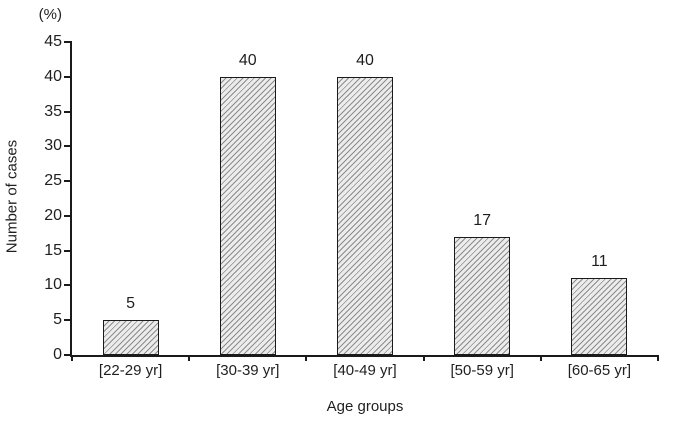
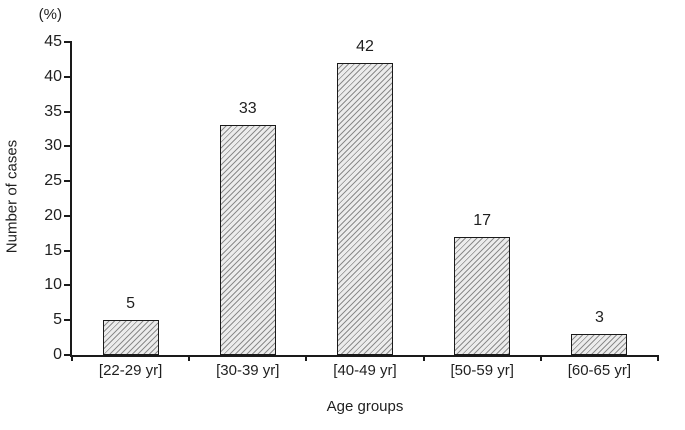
[30-39 yr]: 40 -> 33
[40-49 yr]: 40 -> 42
[60-65 yr]: 11 -> 3
